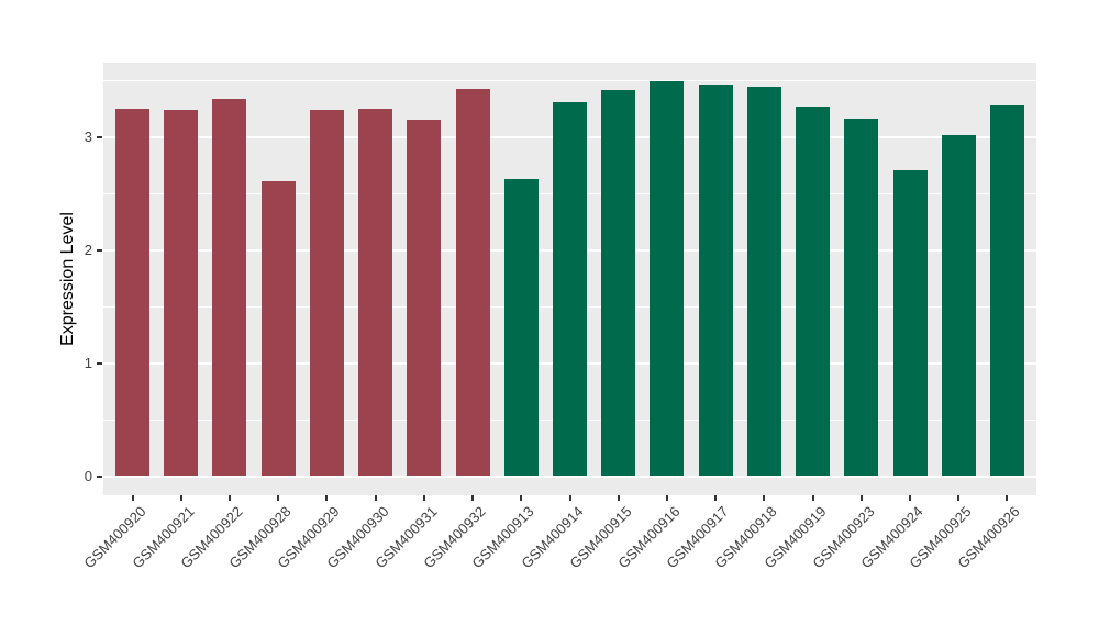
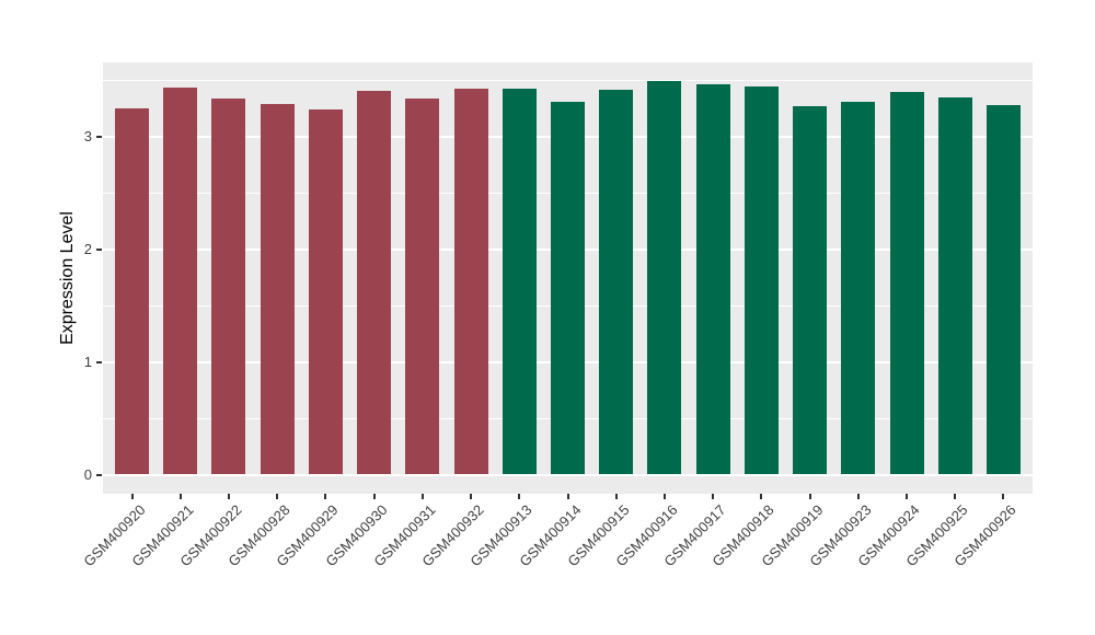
GSM400921: 3.24 -> 3.44
GSM400928: 2.61 -> 3.29
GSM400930: 3.25 -> 3.41
GSM400931: 3.16 -> 3.34
GSM400913: 2.63 -> 3.43
GSM400923: 3.17 -> 3.31
GSM400924: 2.71 -> 3.40
GSM400925: 3.02 -> 3.35
